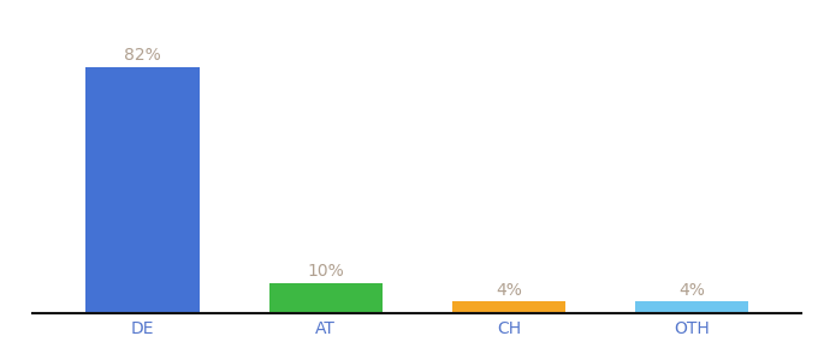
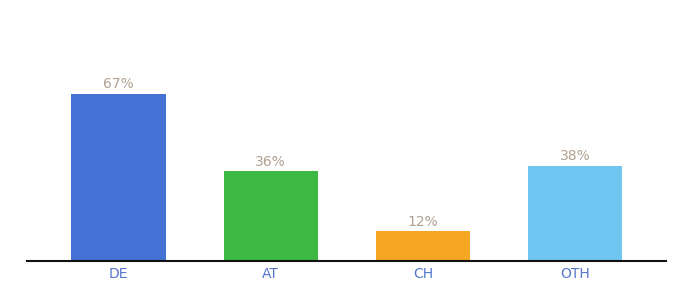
DE: 82% -> 67%
AT: 10% -> 36%
CH: 4% -> 12%
OTH: 4% -> 38%
